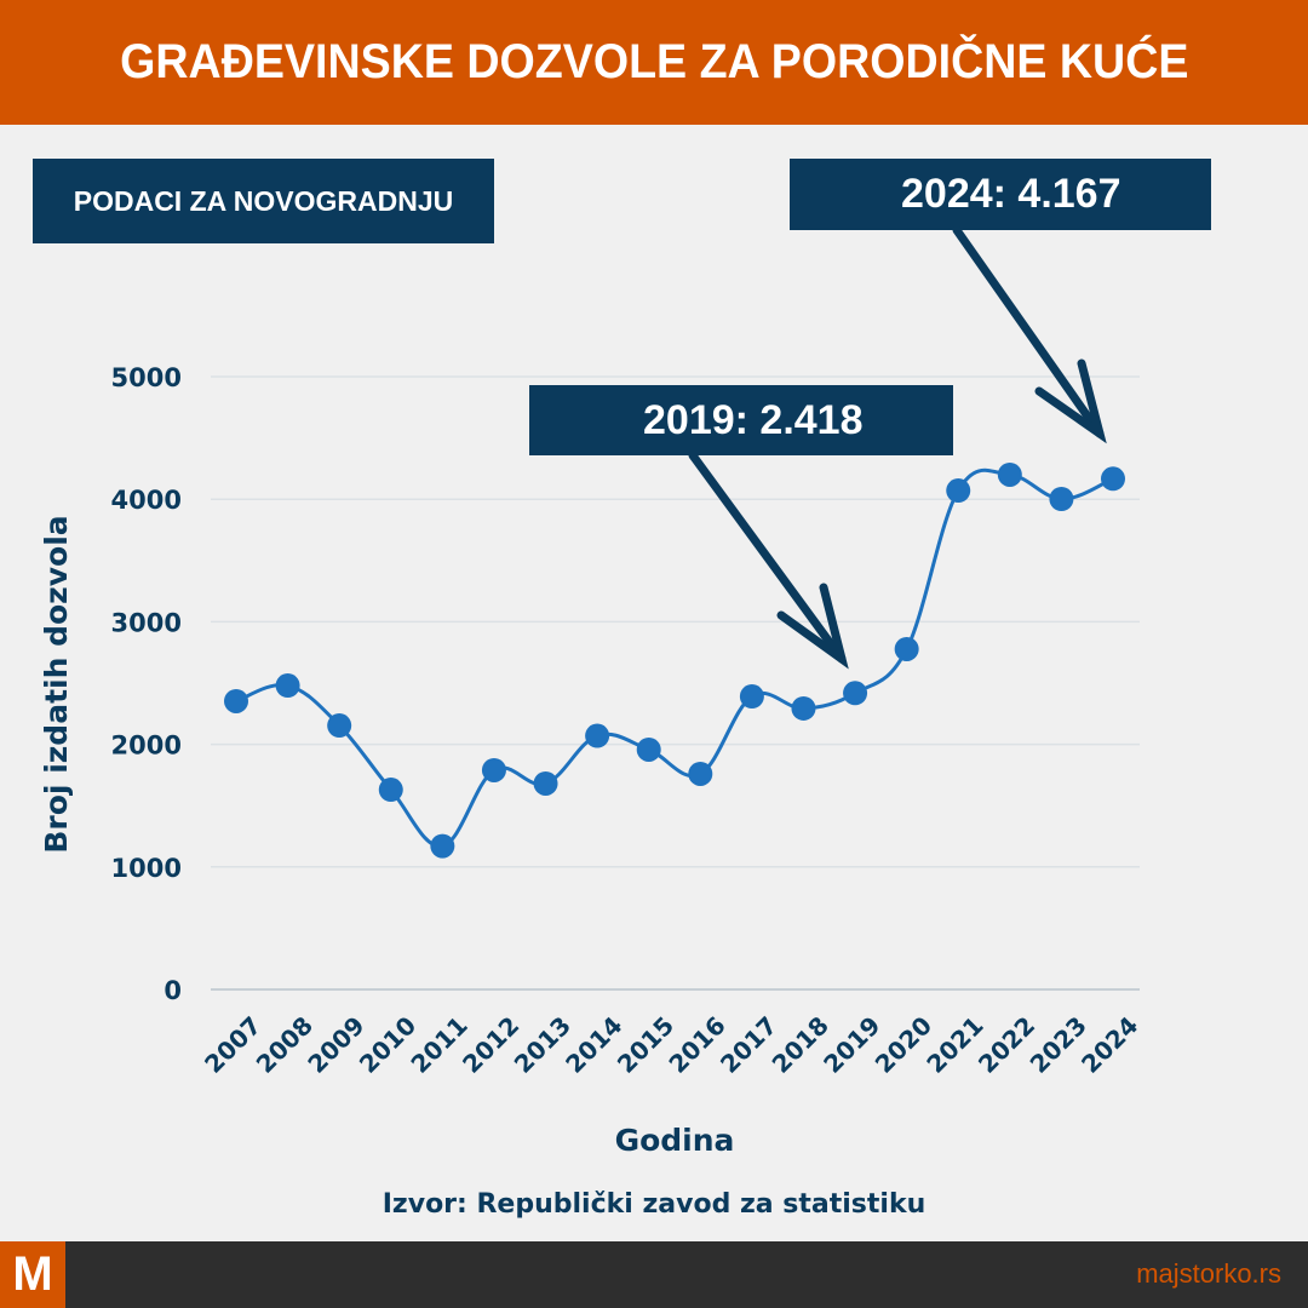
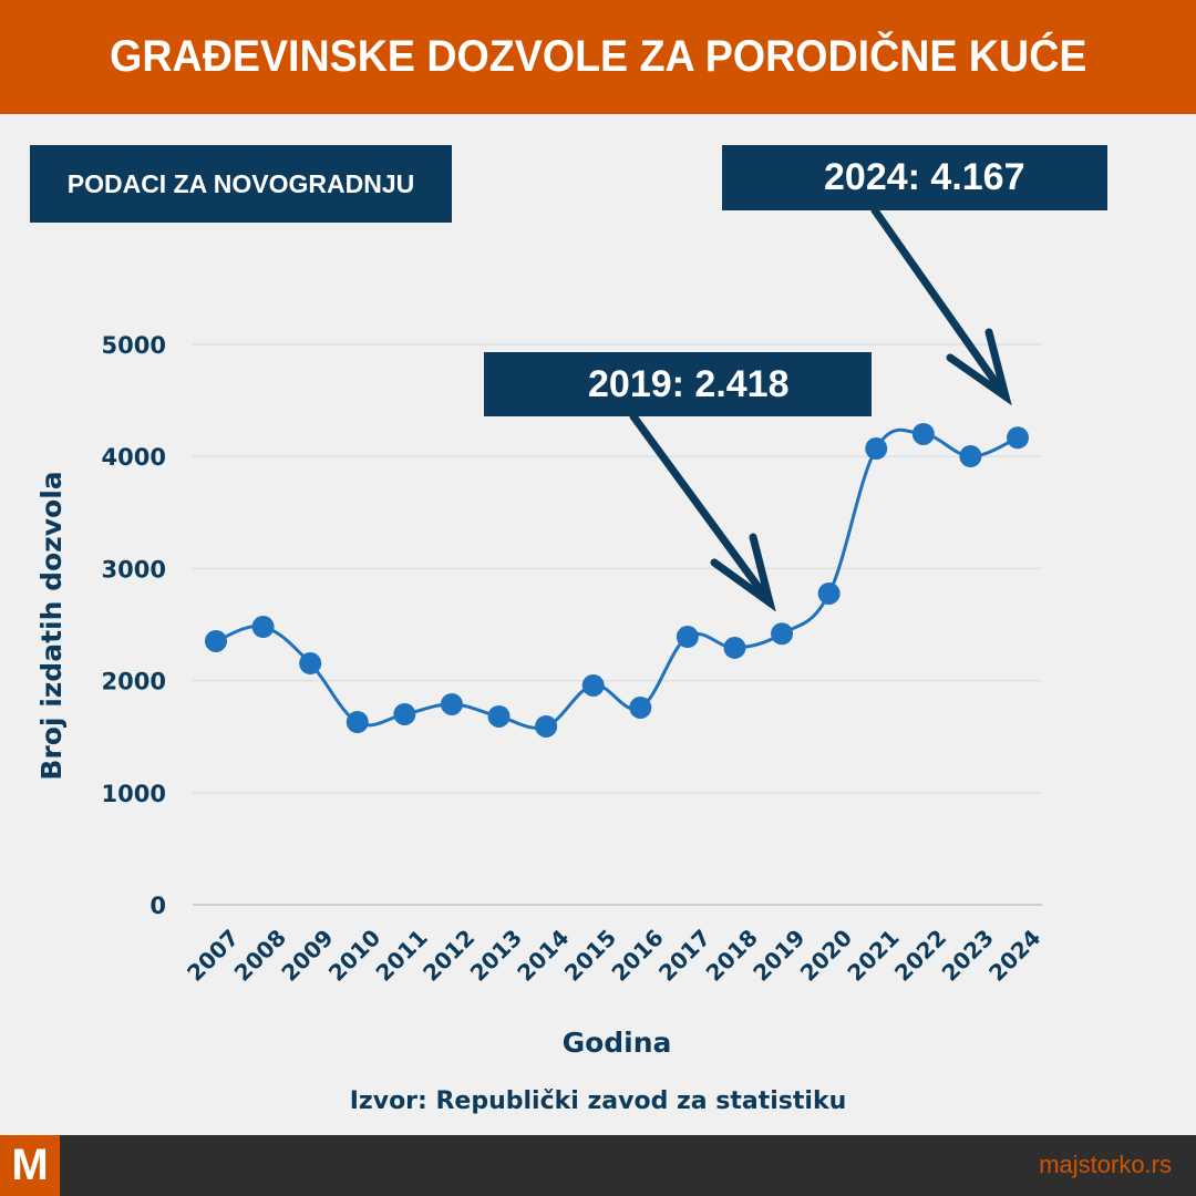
2011: 1170 -> 1700
2014: 2070 -> 1590
